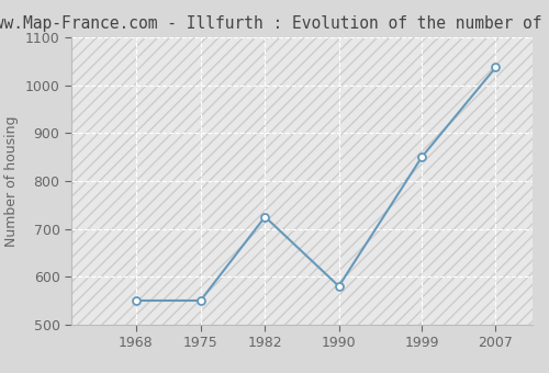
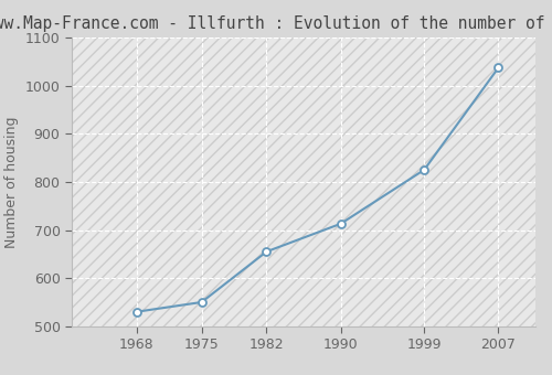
1968: 550 -> 530
1982: 725 -> 655
1990: 580 -> 713
1999: 850 -> 825
